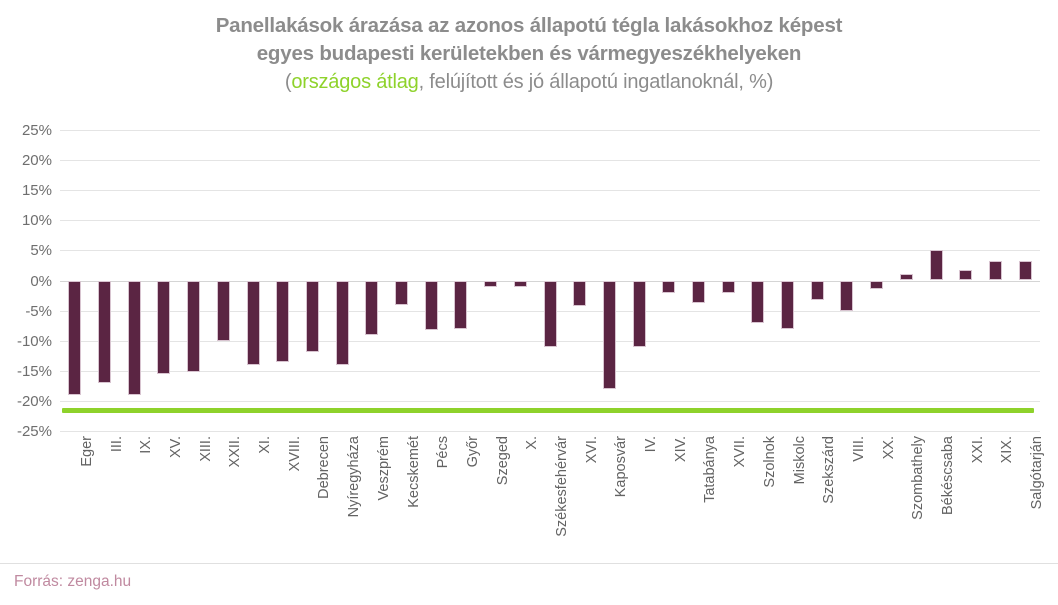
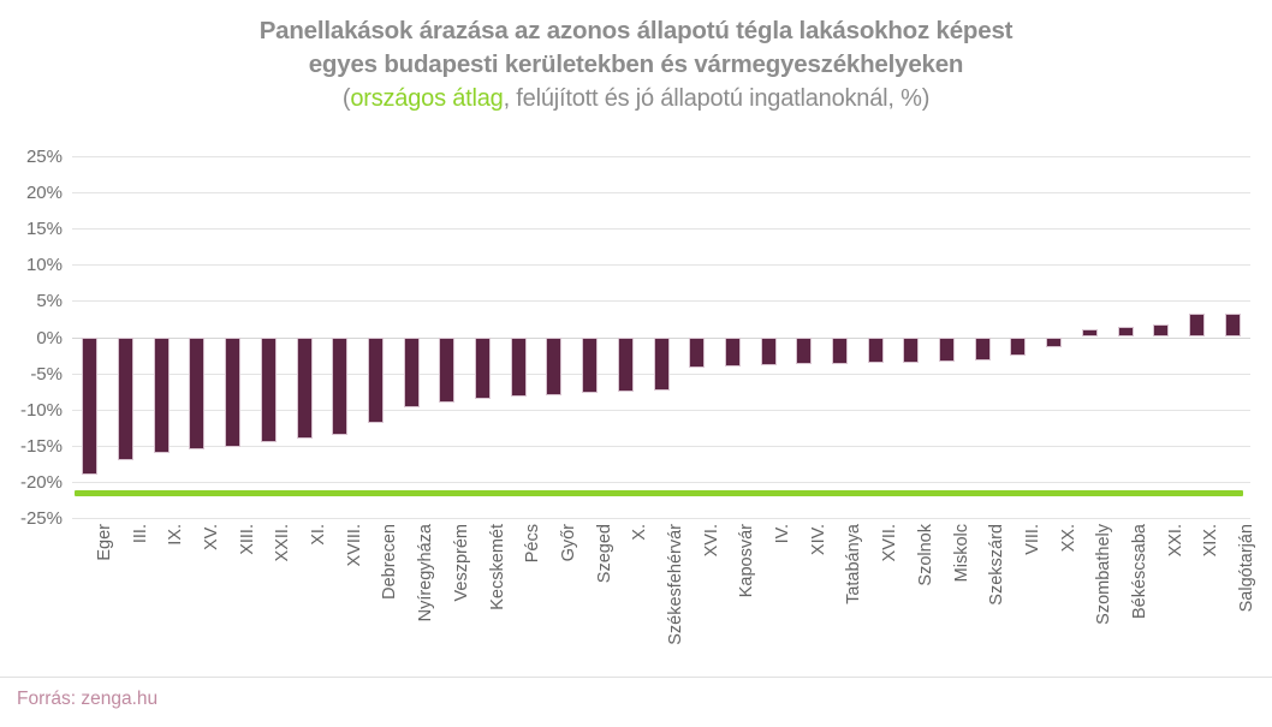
IX.: -19% -> -16%
XXII.: -10% -> -14%
Nyíregyháza: -14% -> -10%
Kecskemét: -4% -> -8%
Szeged: -1% -> -8%
X.: -1% -> -8%
Székesfehérvár: -11% -> -7%
Kaposvár: -18% -> -4%
IV.: -11% -> -4%
XIV.: -2% -> -4%
XVII.: -2% -> -4%
Szolnok: -7% -> -4%
Miskolc: -8% -> -3%
VIII.: -5% -> -3%
Békéscsaba: 5% -> 1%
